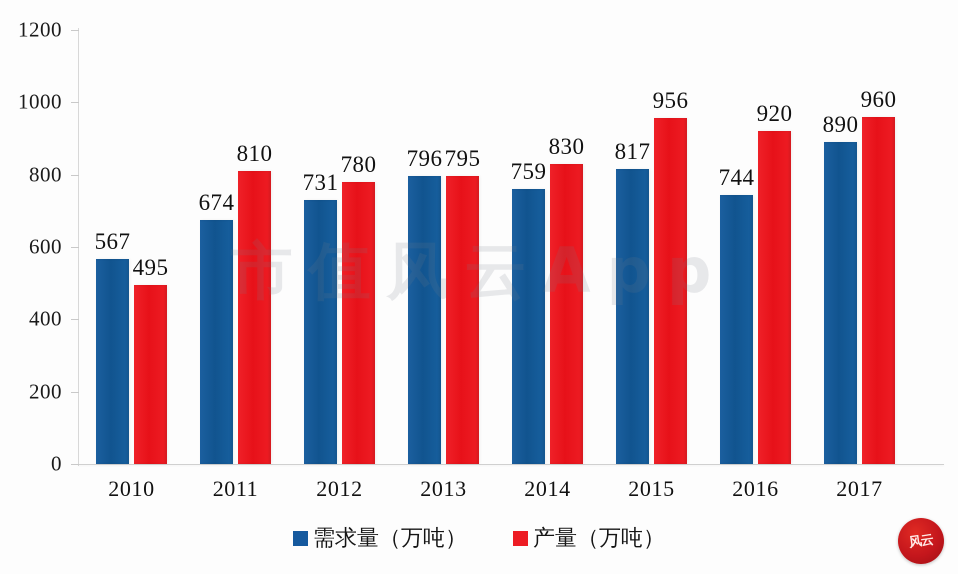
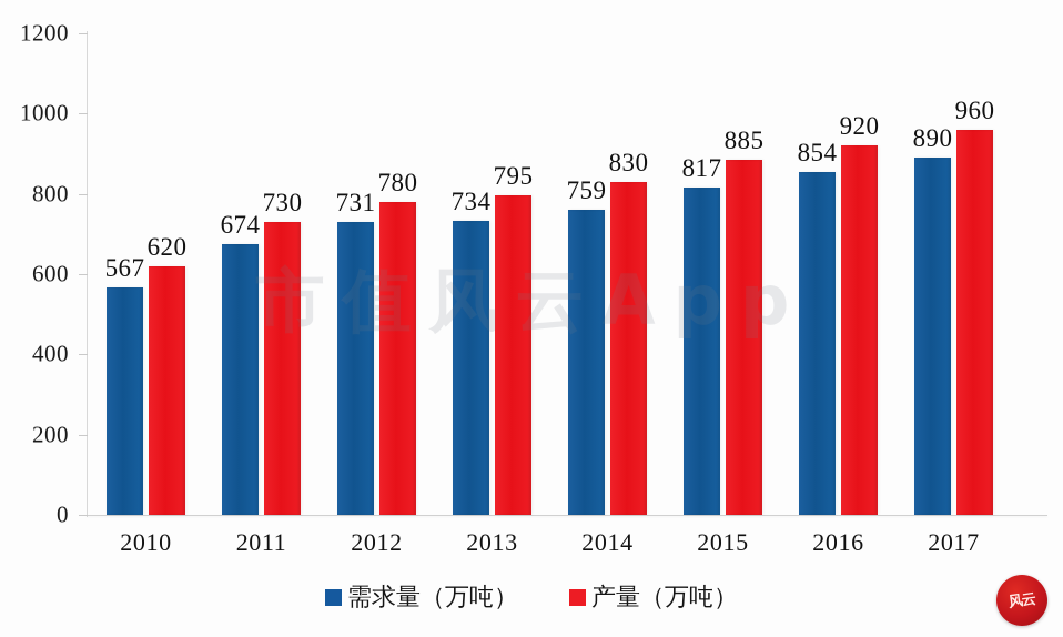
产量（万吨）/2010: 495 -> 620
产量（万吨）/2011: 810 -> 730
需求量（万吨）/2013: 796 -> 734
产量（万吨）/2015: 956 -> 885
需求量（万吨）/2016: 744 -> 854
